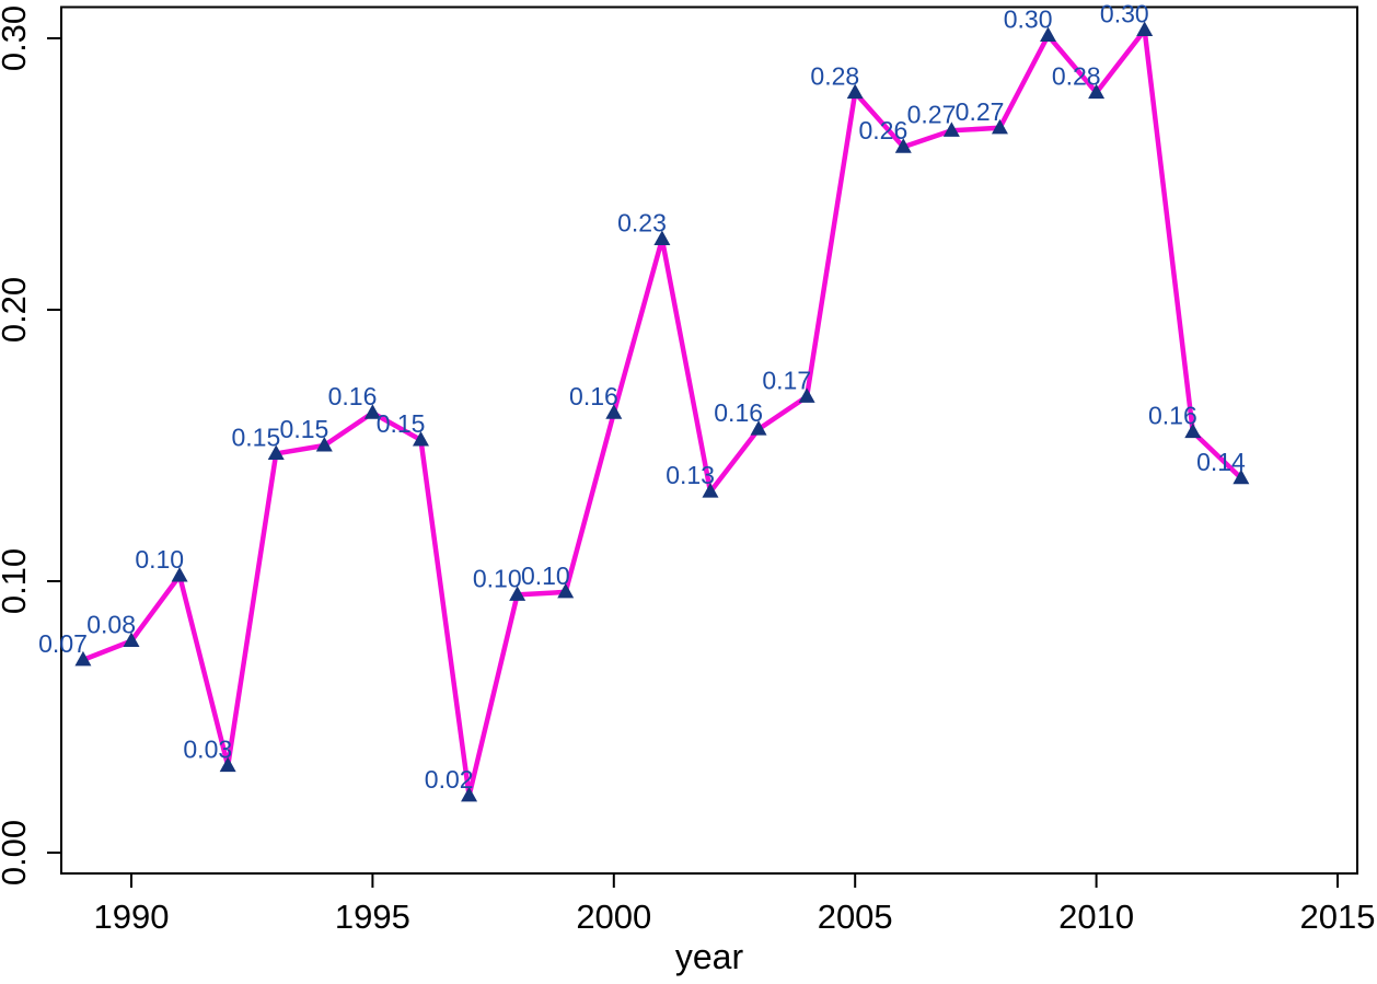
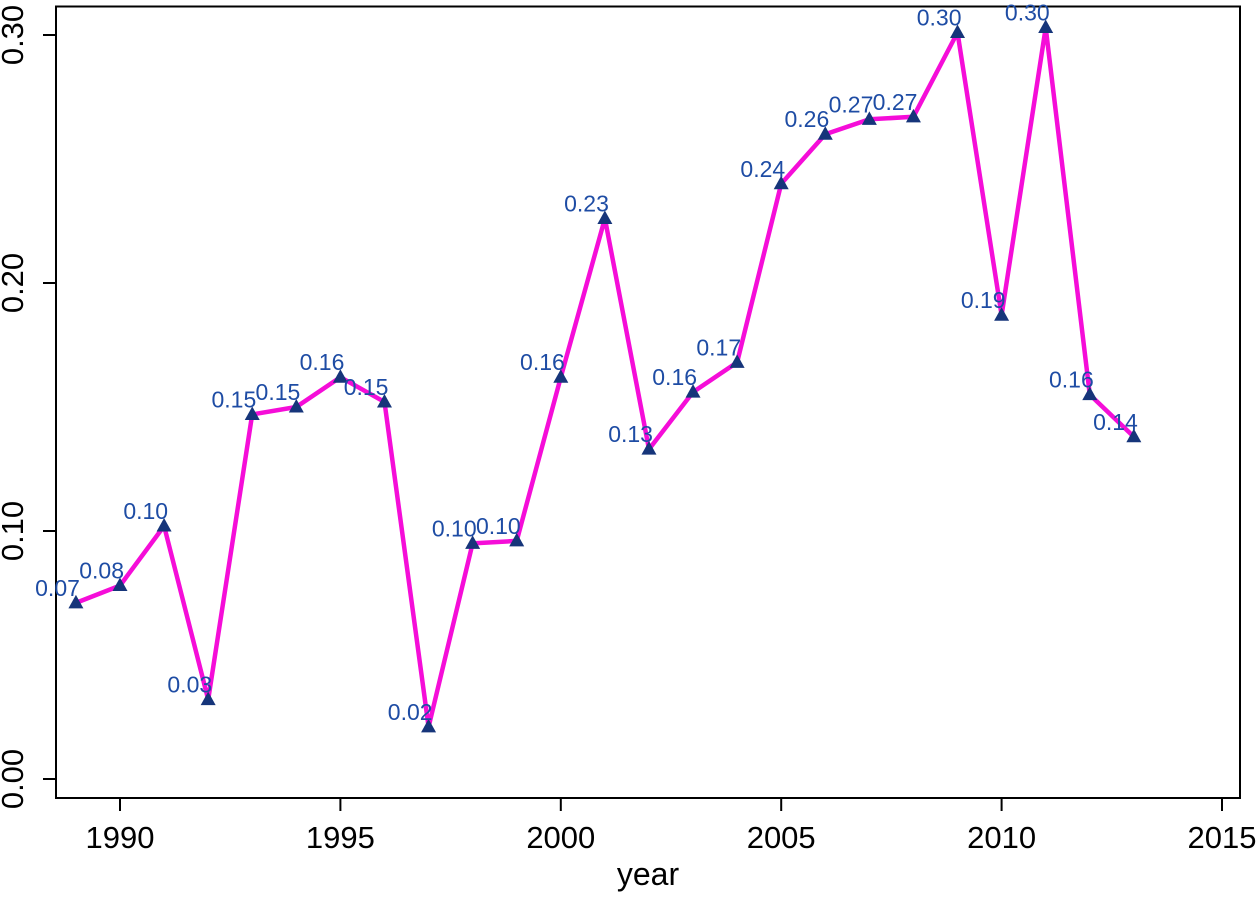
2005: 0.28 -> 0.24
2010: 0.28 -> 0.19
